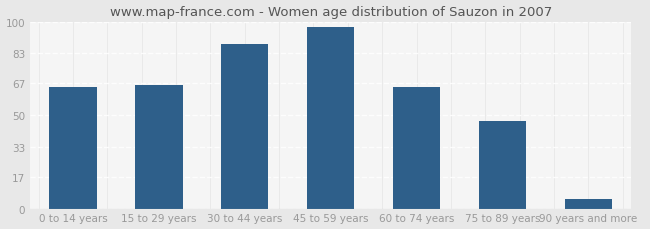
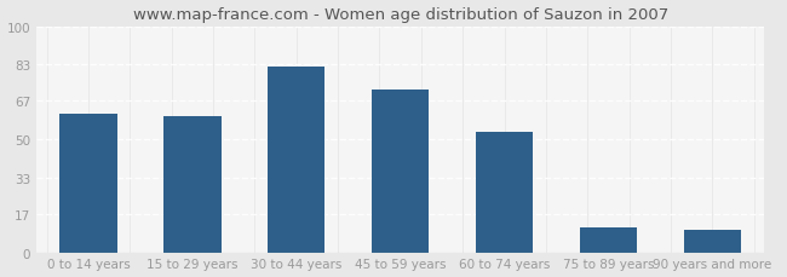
0 to 14 years: 65 -> 61
15 to 29 years: 66 -> 60
30 to 44 years: 88 -> 82
45 to 59 years: 97 -> 72
60 to 74 years: 65 -> 53
75 to 89 years: 47 -> 11
90 years and more: 5 -> 10
